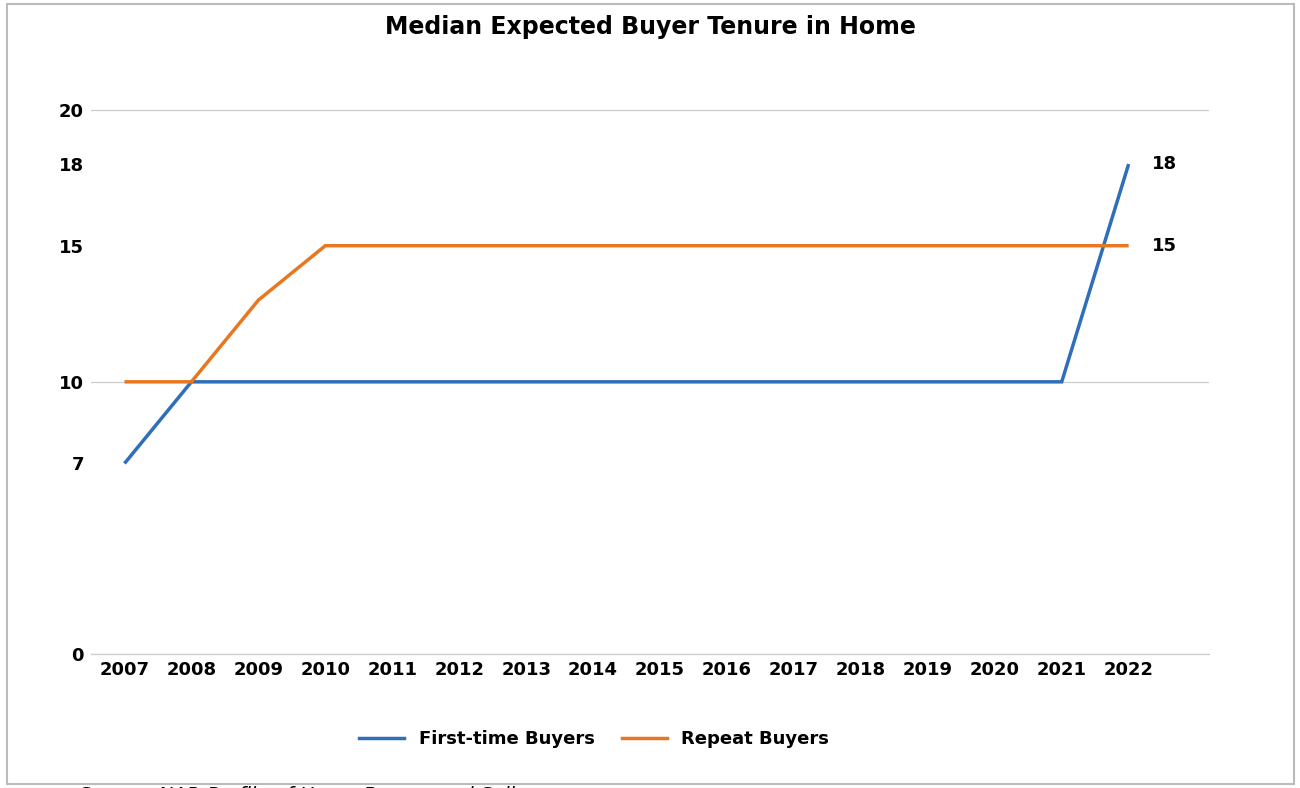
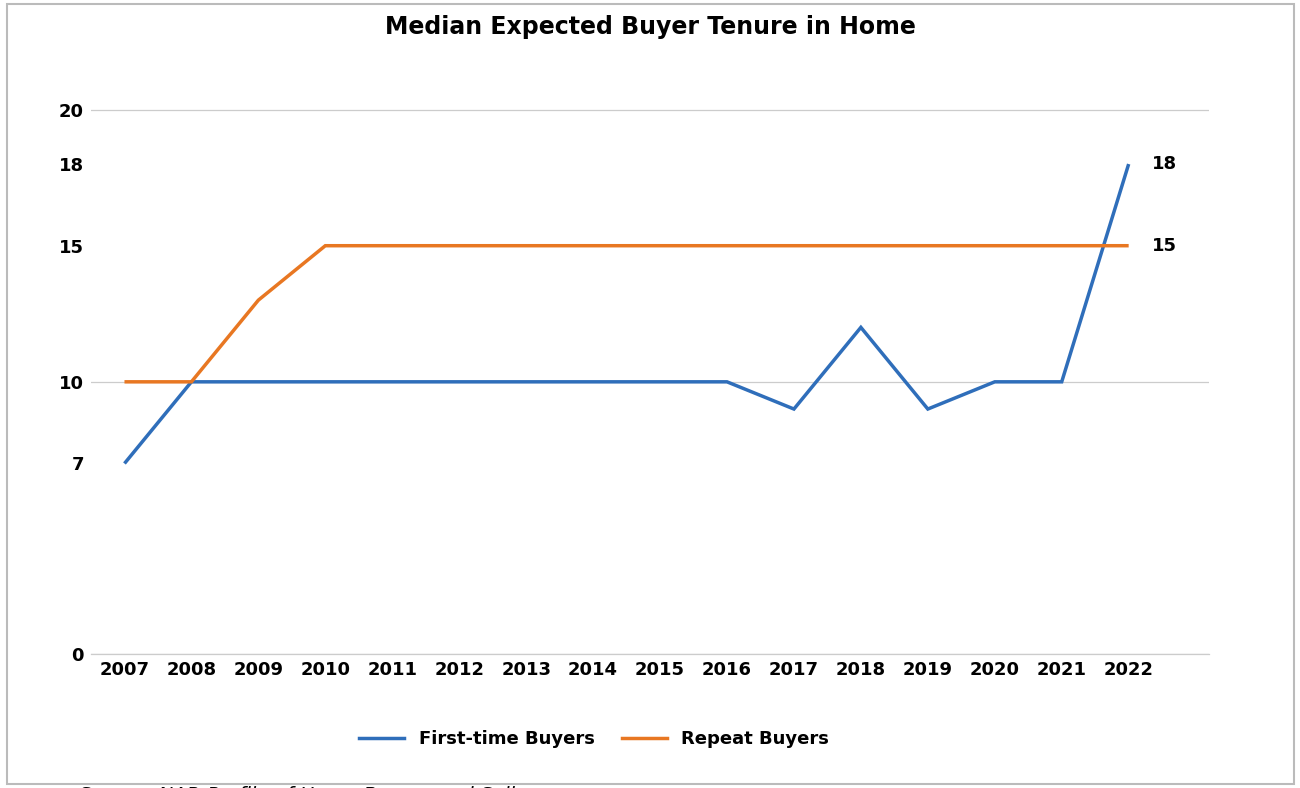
First-time Buyers/2017: 10 -> 9
First-time Buyers/2018: 10 -> 12
First-time Buyers/2019: 10 -> 9
